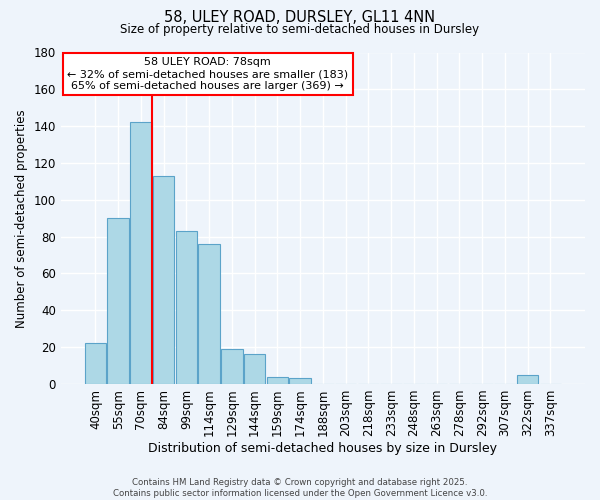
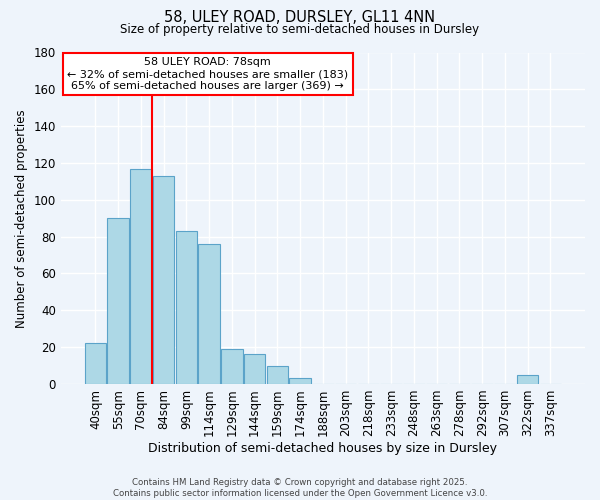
70sqm: 142 -> 117
159sqm: 4 -> 10
